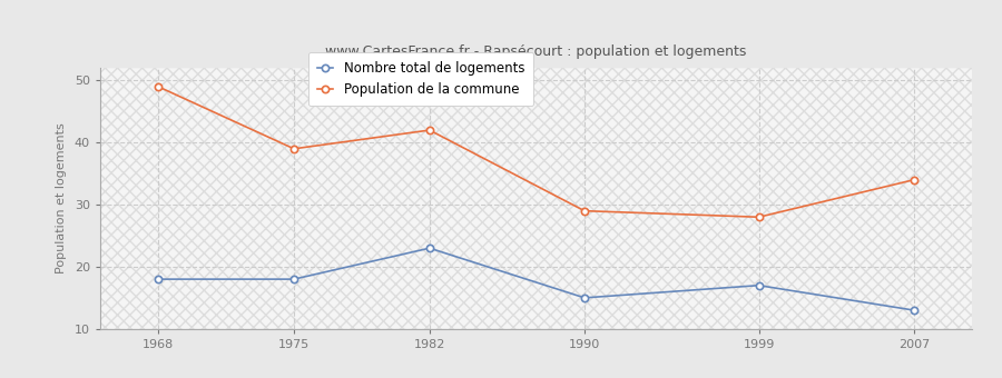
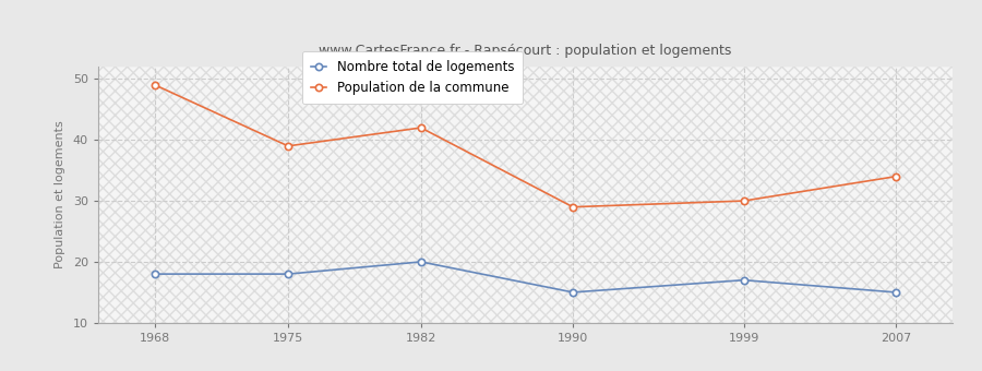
Nombre total de logements/1982: 23 -> 20
Population de la commune/1999: 28 -> 30
Nombre total de logements/2007: 13 -> 15
